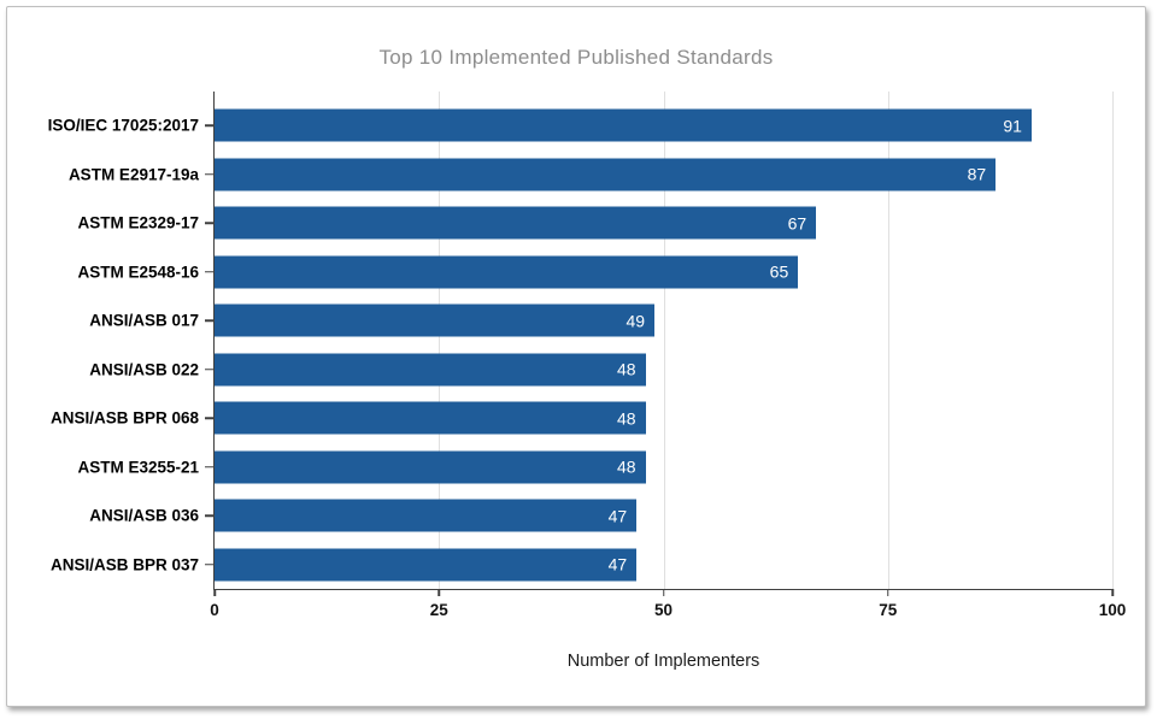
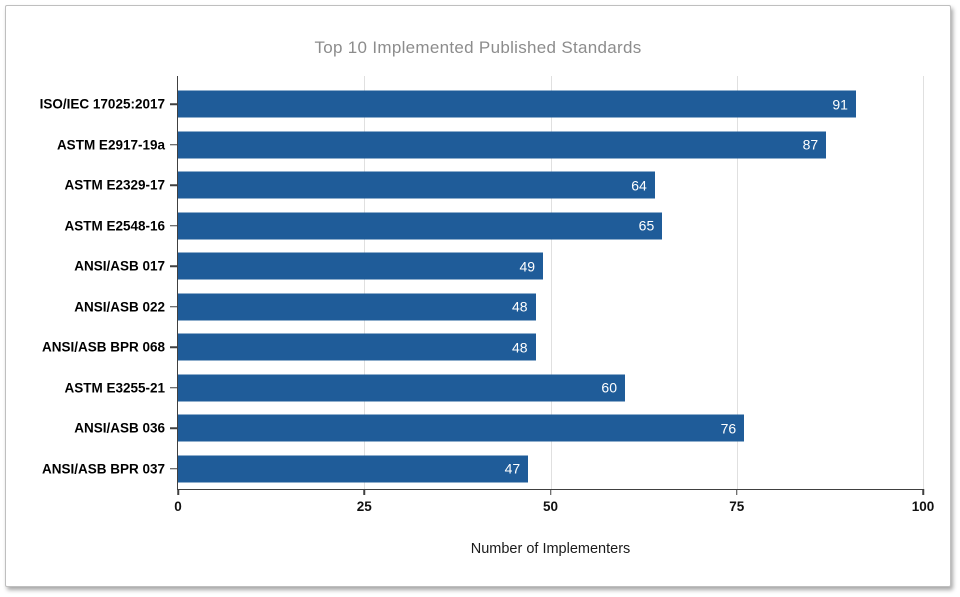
ASTM E2329-17: 67 -> 64
ASTM E3255-21: 48 -> 60
ANSI/ASB 036: 47 -> 76
